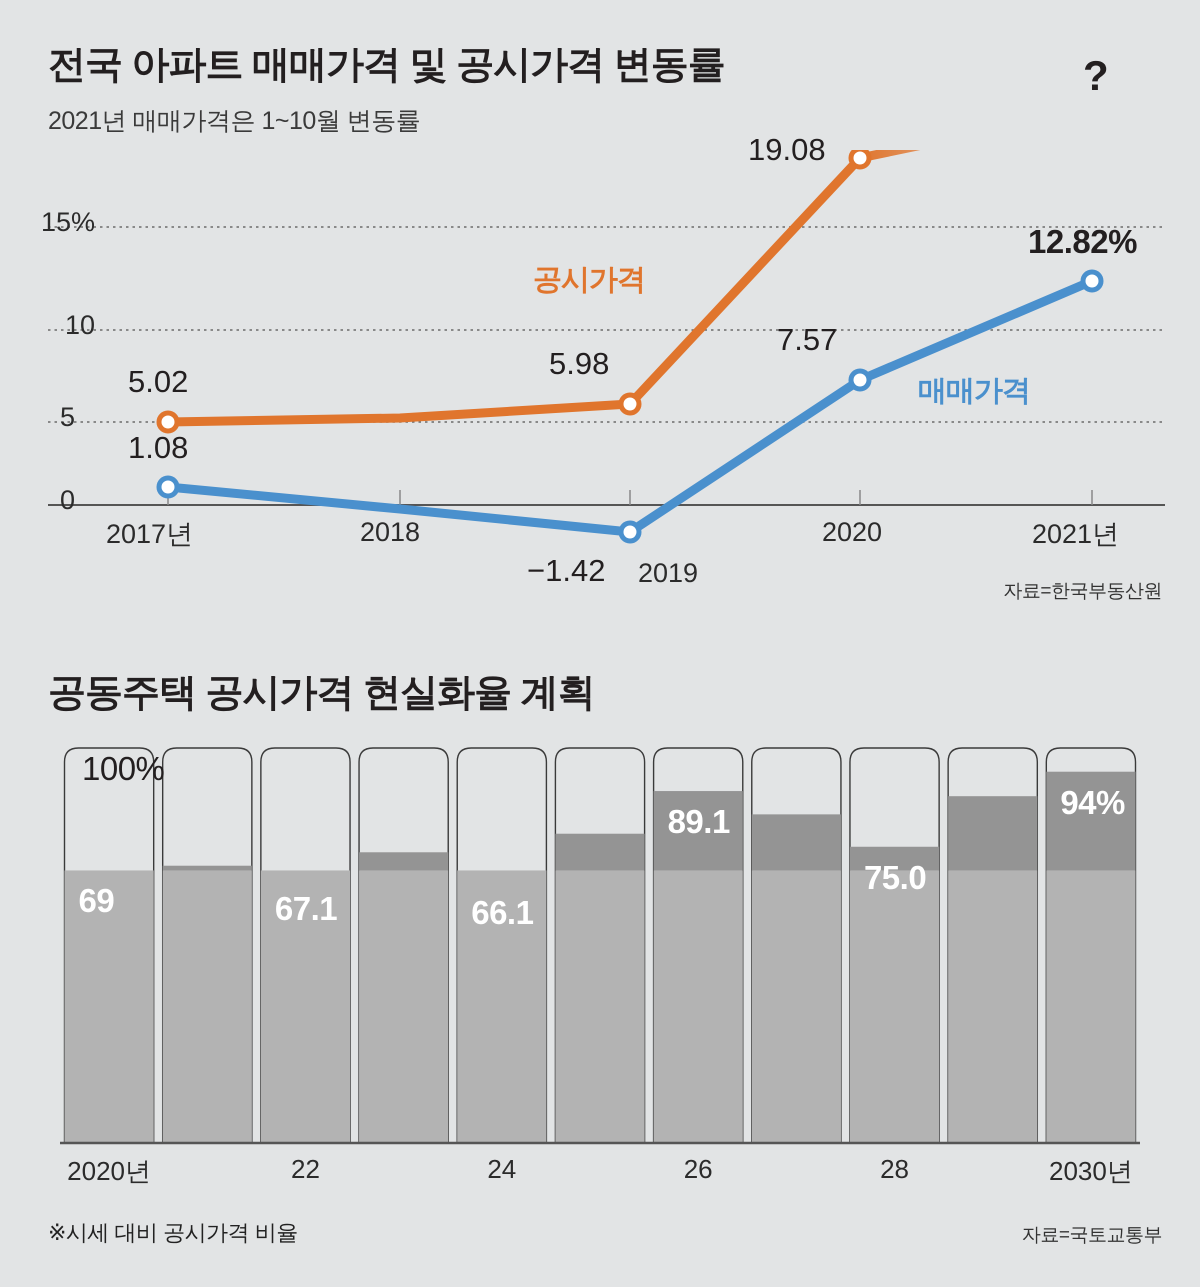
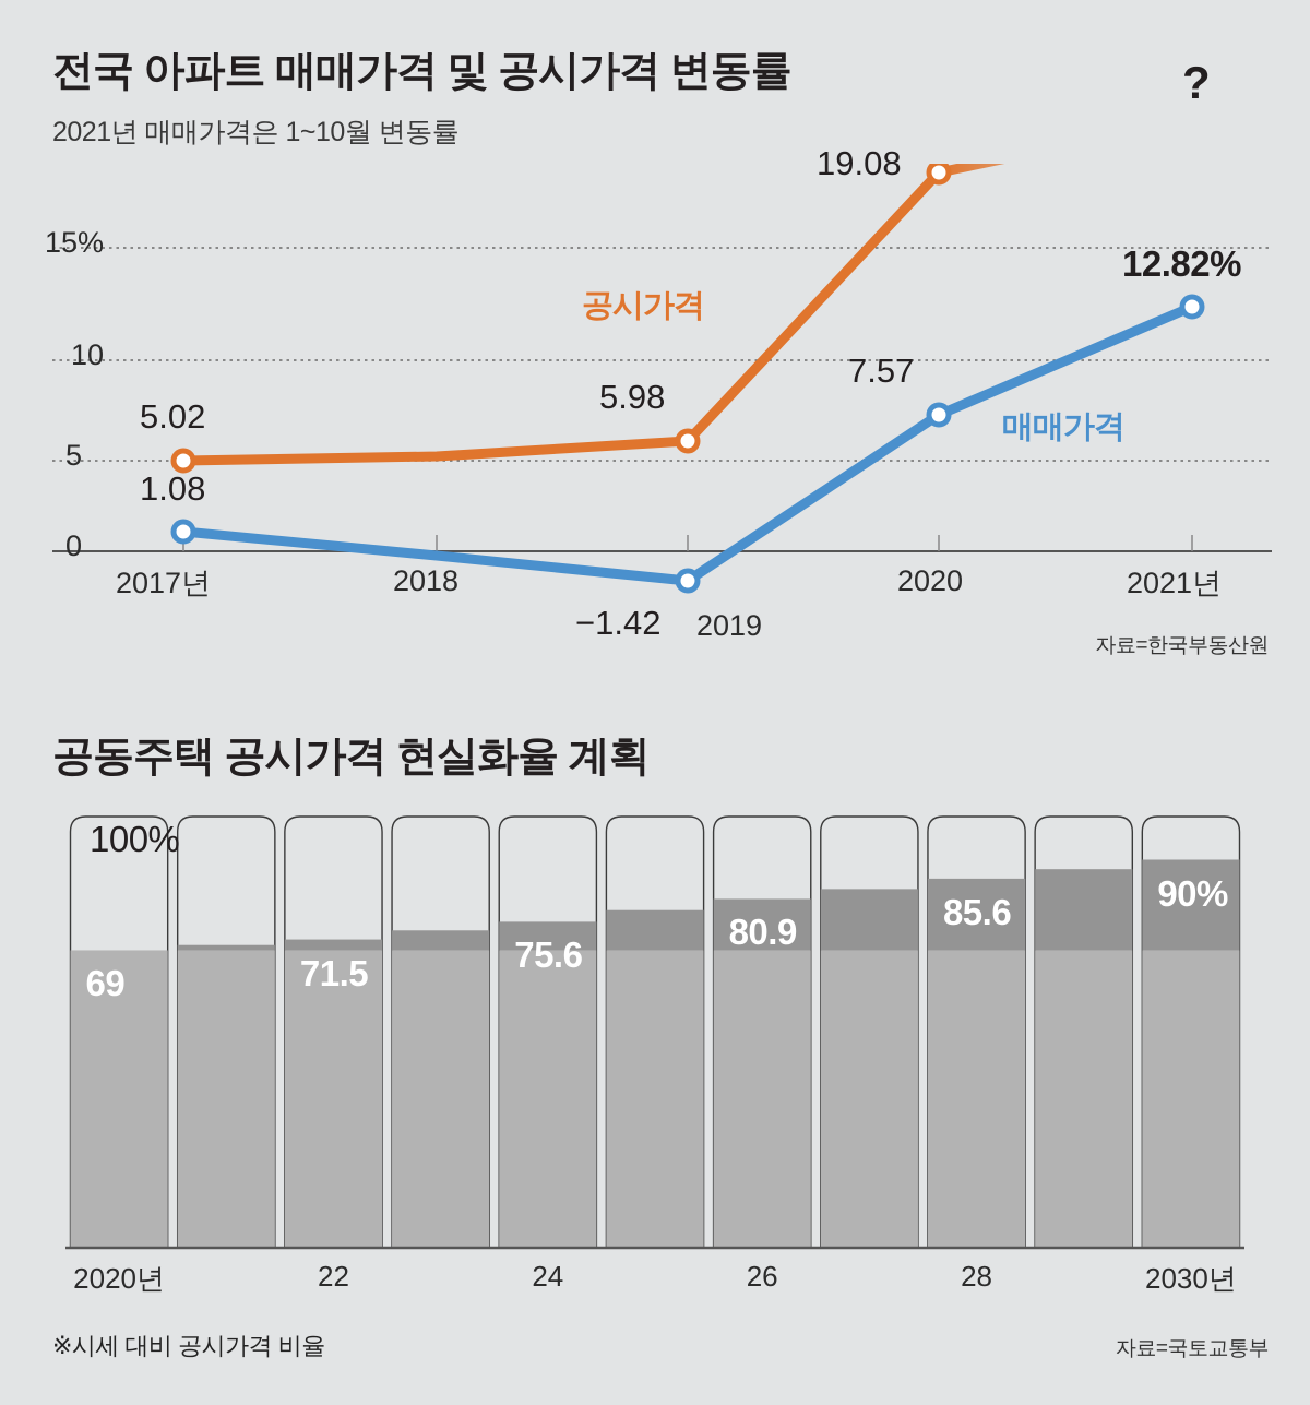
공동주택 공시가격 현실화율 계획/22: 67.1 -> 71.5
공동주택 공시가격 현실화율 계획/24: 66.1 -> 75.6
공동주택 공시가격 현실화율 계획/26: 89.1 -> 80.9
공동주택 공시가격 현실화율 계획/28: 75.0 -> 85.6
공동주택 공시가격 현실화율 계획/2030년: 94% -> 90%
